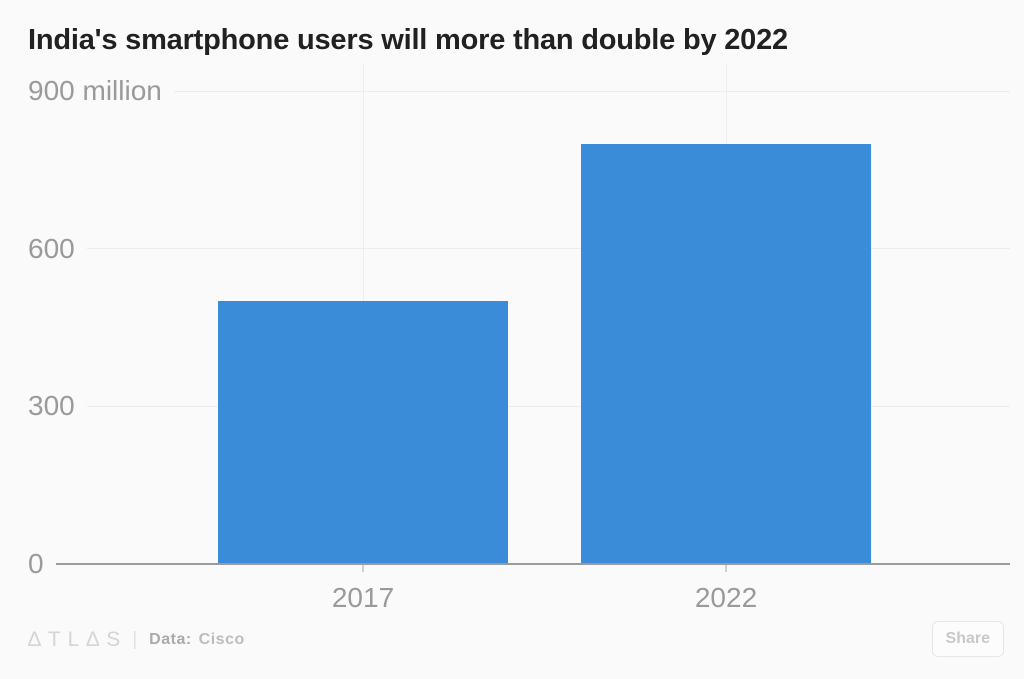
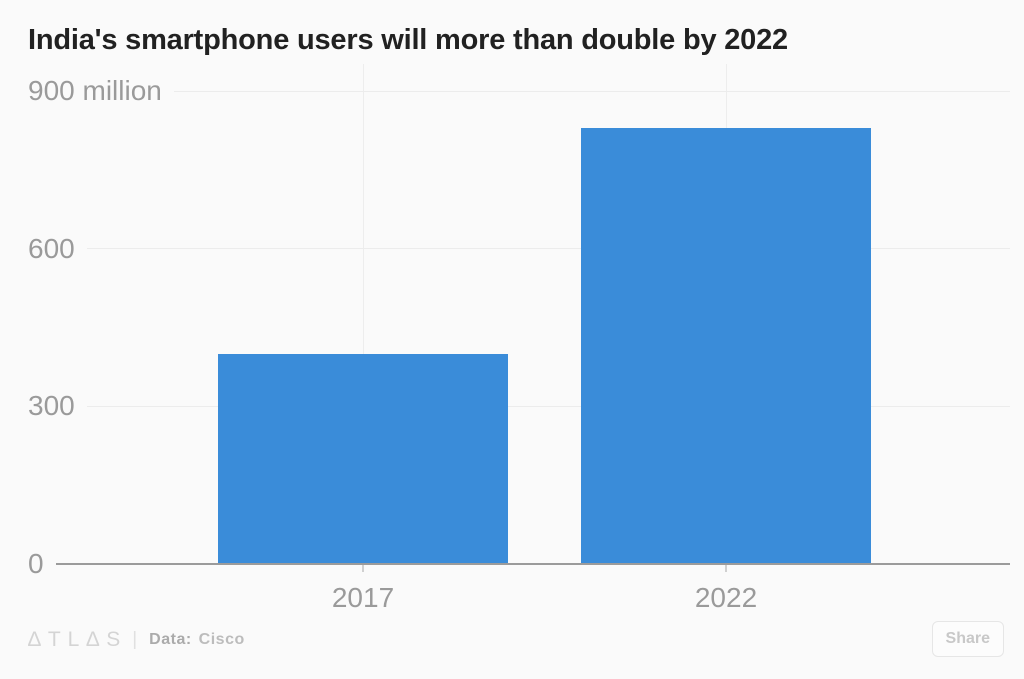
2017: 500 -> 400
2022: 800 -> 830
